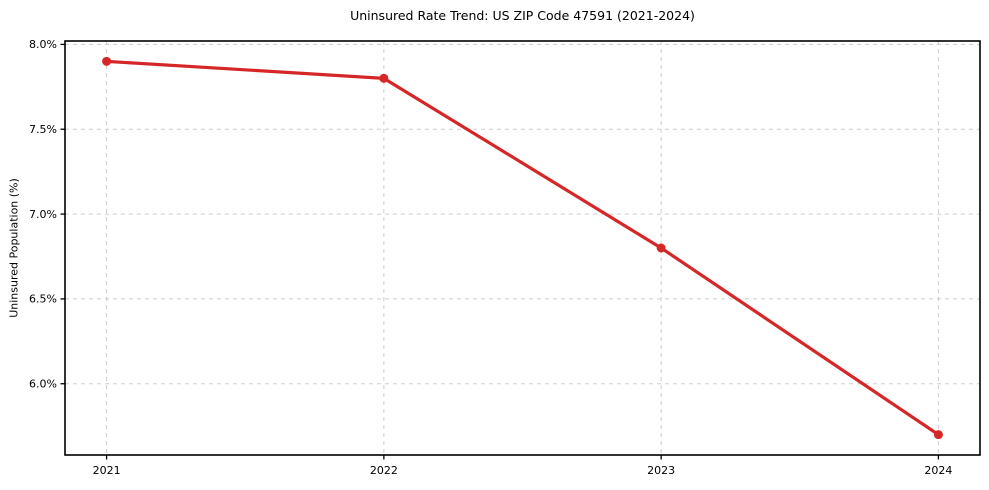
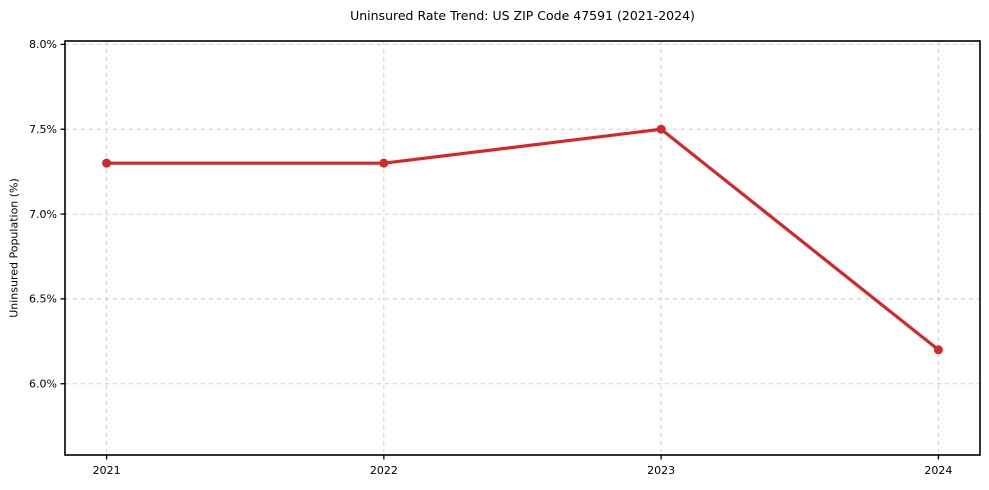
2021: 7.9% -> 7.3%
2022: 7.8% -> 7.3%
2023: 6.8% -> 7.5%
2024: 5.7% -> 6.2%
